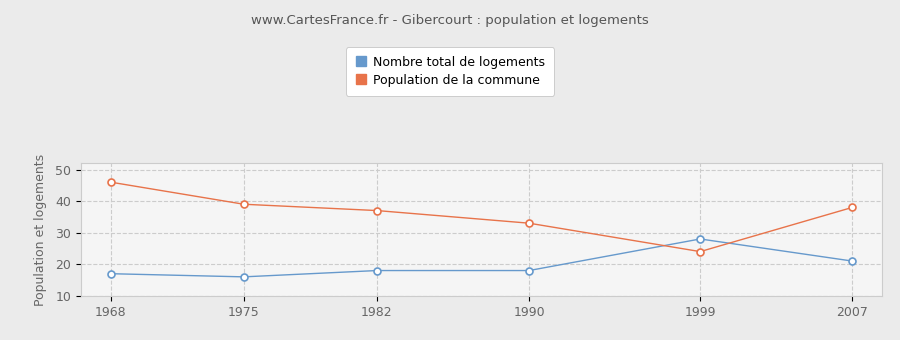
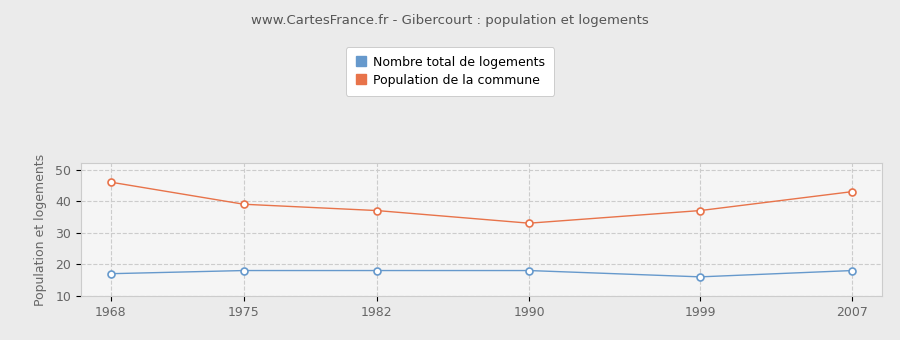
Nombre total de logements/1975: 16 -> 18
Nombre total de logements/1999: 28 -> 16
Population de la commune/1999: 24 -> 37
Nombre total de logements/2007: 21 -> 18
Population de la commune/2007: 38 -> 43
